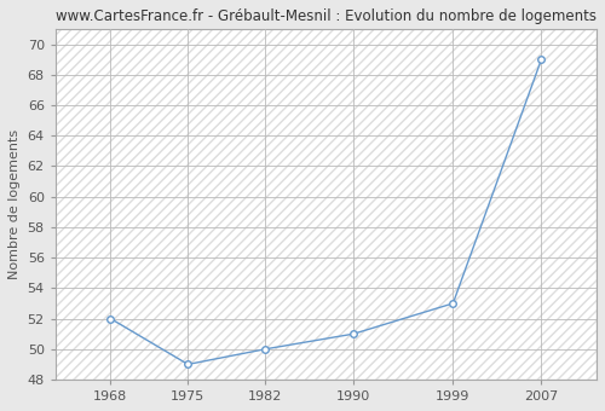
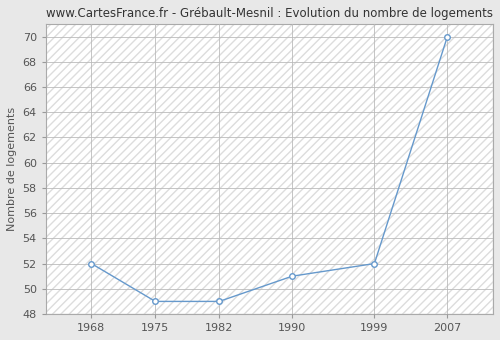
1982: 50 -> 49
1999: 53 -> 52
2007: 69 -> 70
